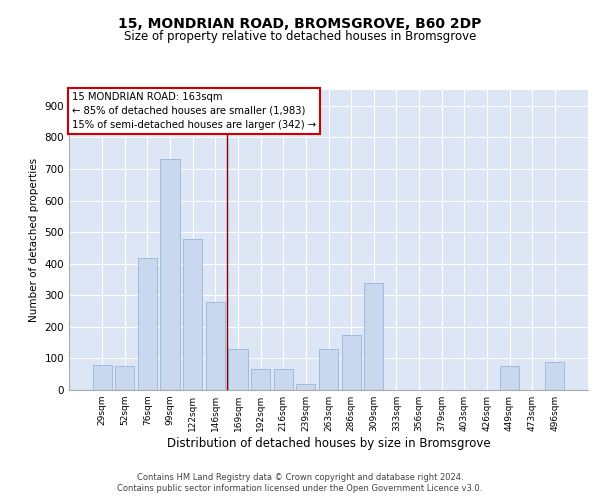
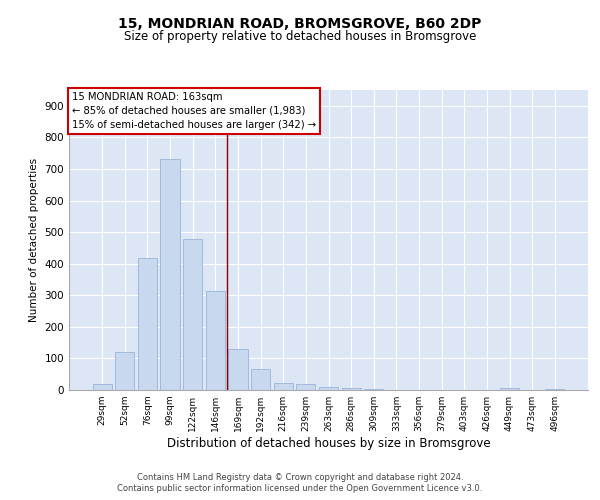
29sqm: 80 -> 18
52sqm: 75 -> 120
146sqm: 280 -> 315
216sqm: 65 -> 22
263sqm: 130 -> 10
286sqm: 175 -> 5
309sqm: 340 -> 2
449sqm: 75 -> 5
496sqm: 90 -> 2
